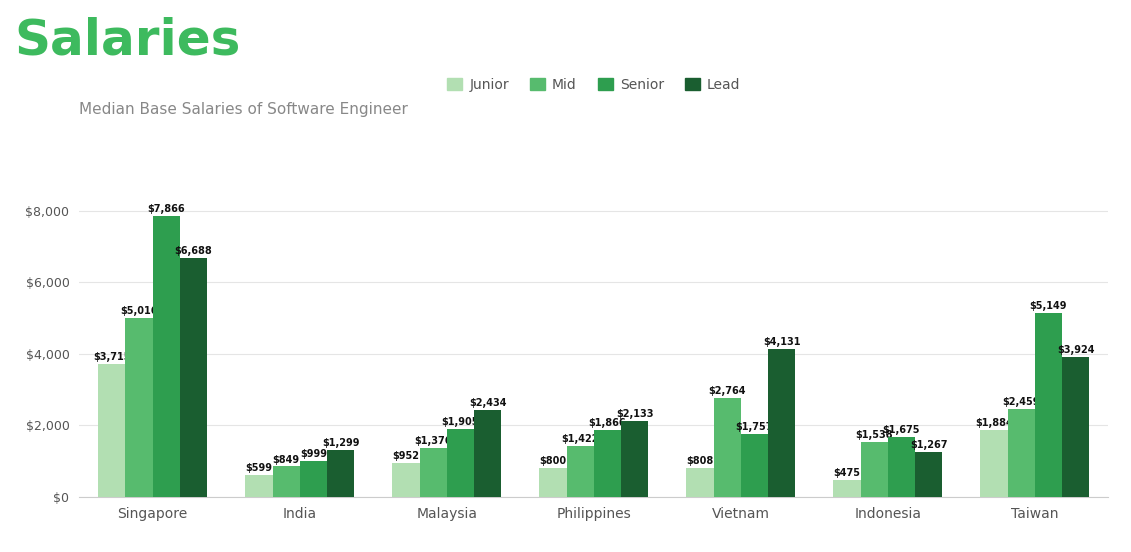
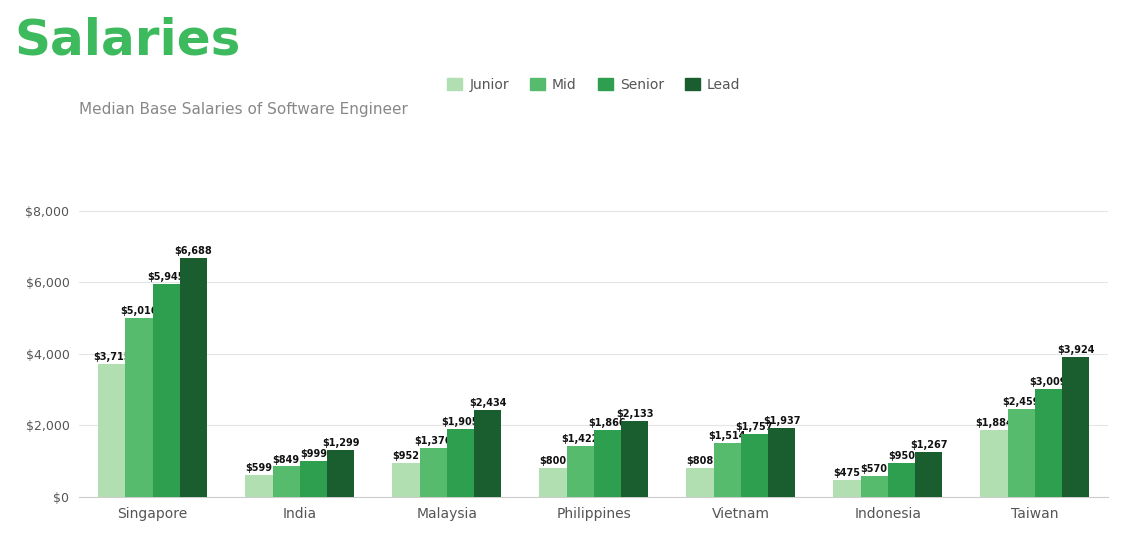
Senior/Singapore: $7,866 -> $5,945
Mid/Vietnam: $2,764 -> $1,514
Lead/Vietnam: $4,131 -> $1,937
Mid/Indonesia: $1,538 -> $570
Senior/Indonesia: $1,675 -> $950
Senior/Taiwan: $5,149 -> $3,009
